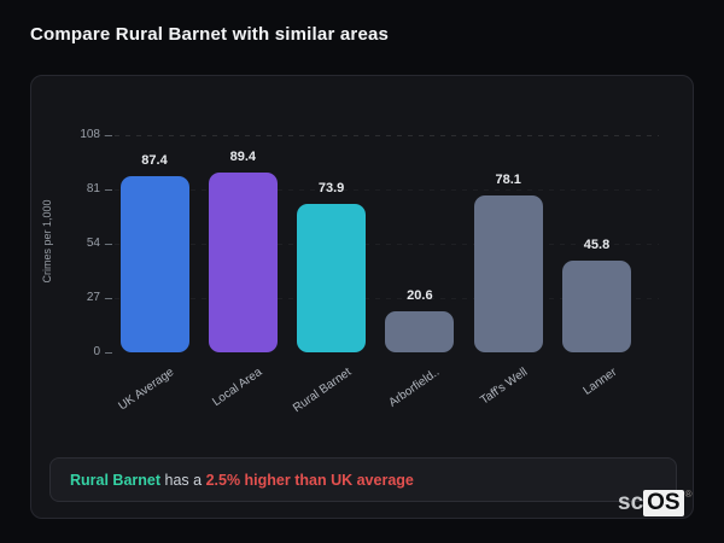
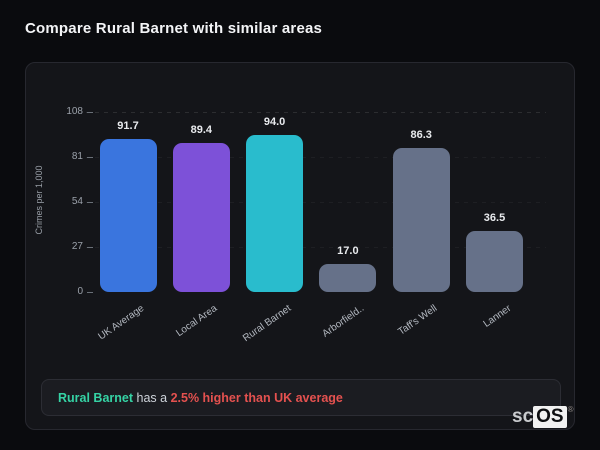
UK Average: 87.4 -> 91.7
Rural Barnet: 73.9 -> 94.0
Arborfield..: 20.6 -> 17.0
Taff's Well: 78.1 -> 86.3
Lanner: 45.8 -> 36.5
